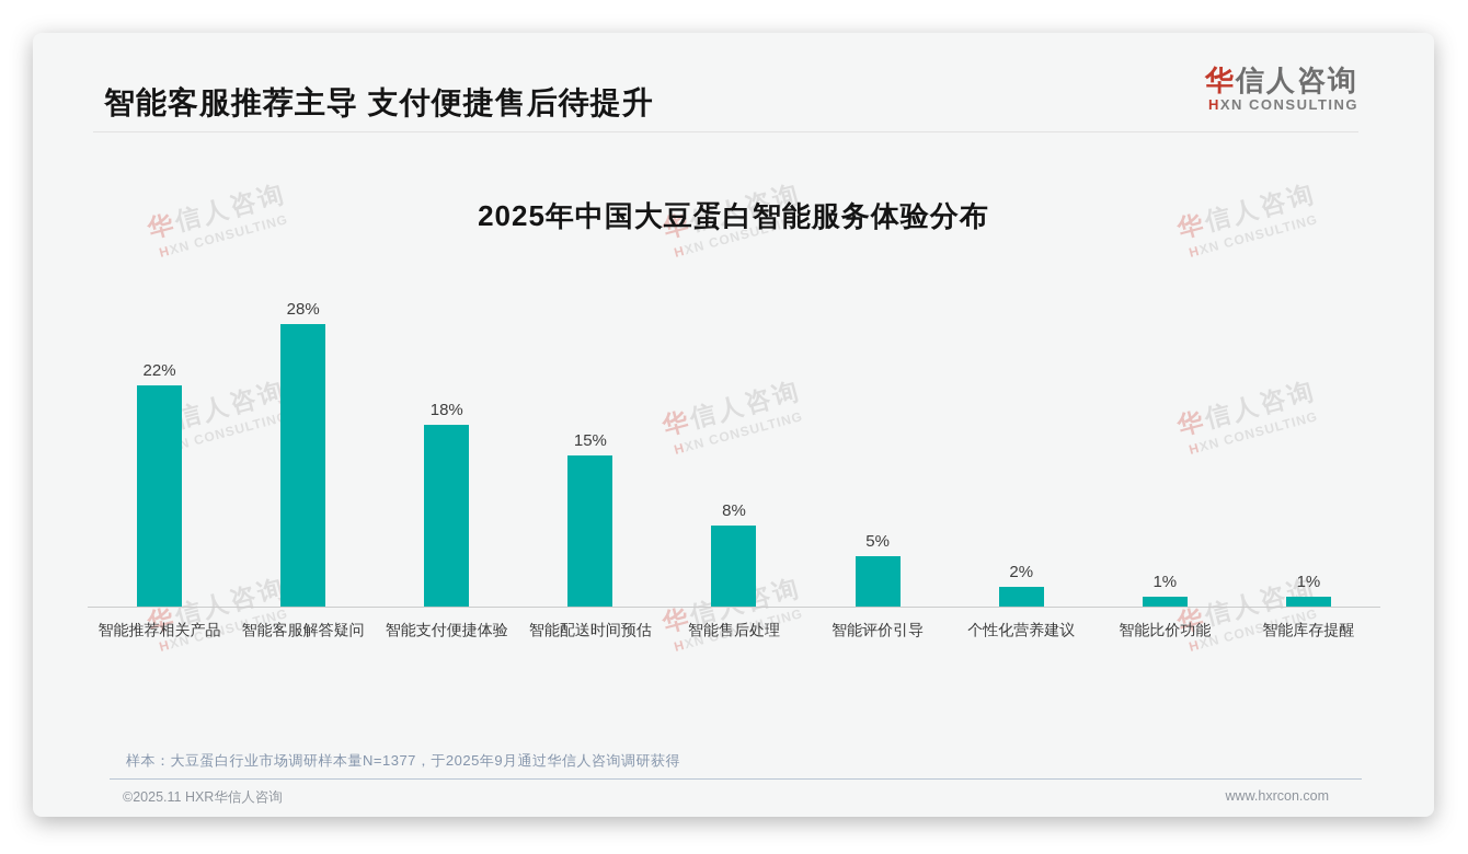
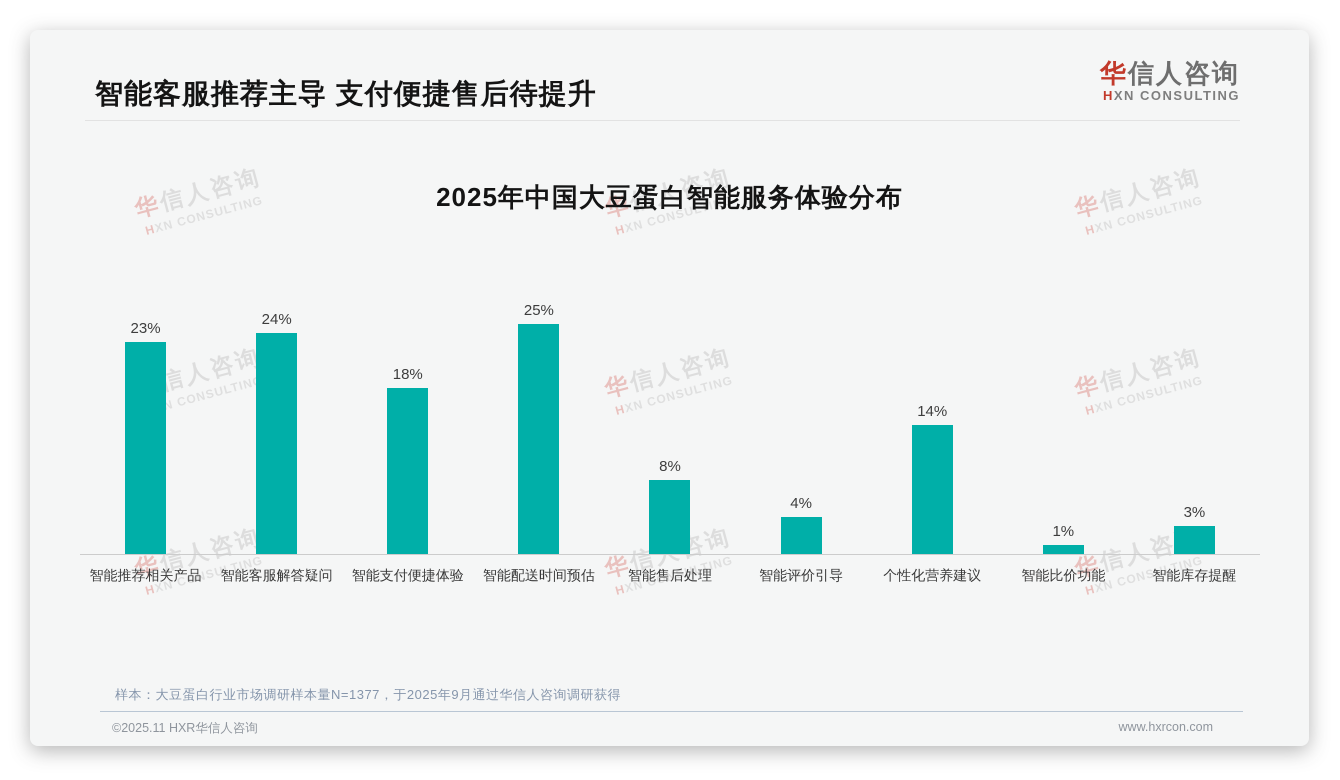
智能推荐相关产品: 22% -> 23%
智能客服解答疑问: 28% -> 24%
智能配送时间预估: 15% -> 25%
智能评价引导: 5% -> 4%
个性化营养建议: 2% -> 14%
智能库存提醒: 1% -> 3%
